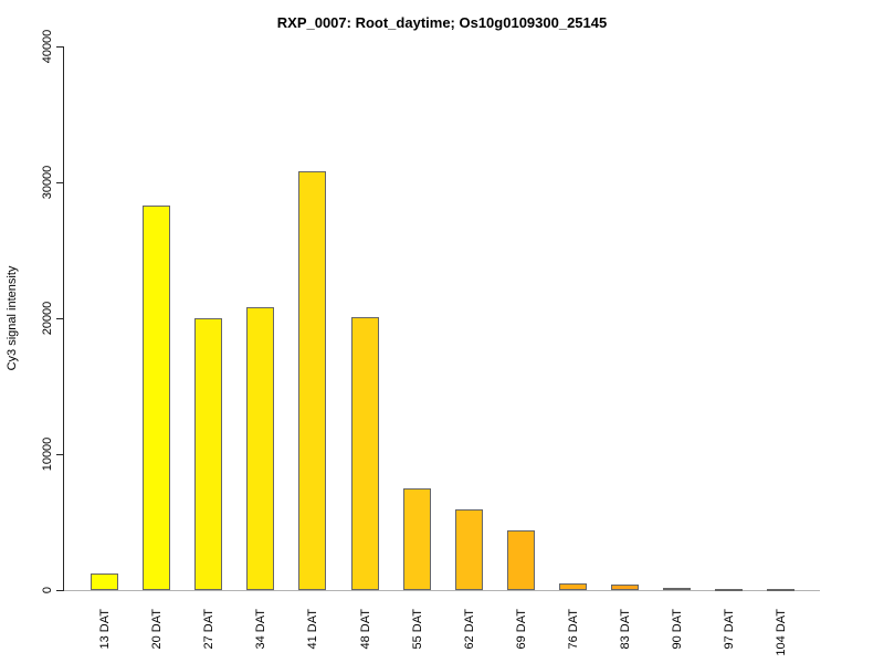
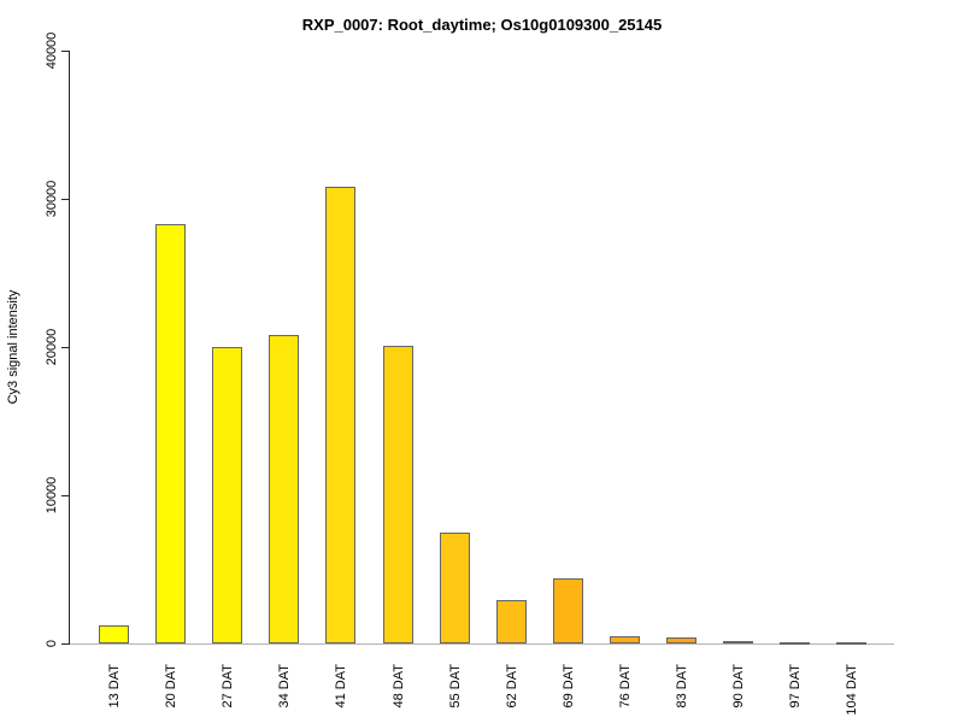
62 DAT: 5900 -> 2900
